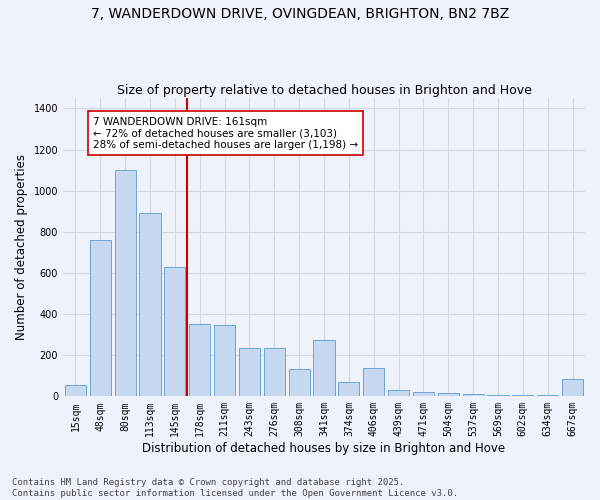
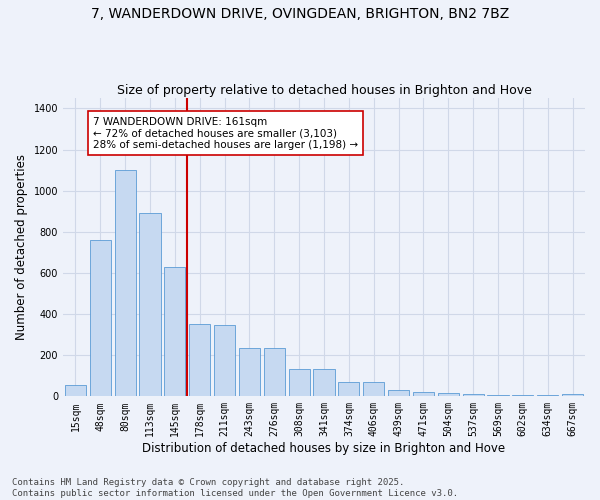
341sqm: 275 -> 135
406sqm: 140 -> 70
667sqm: 85 -> 10
